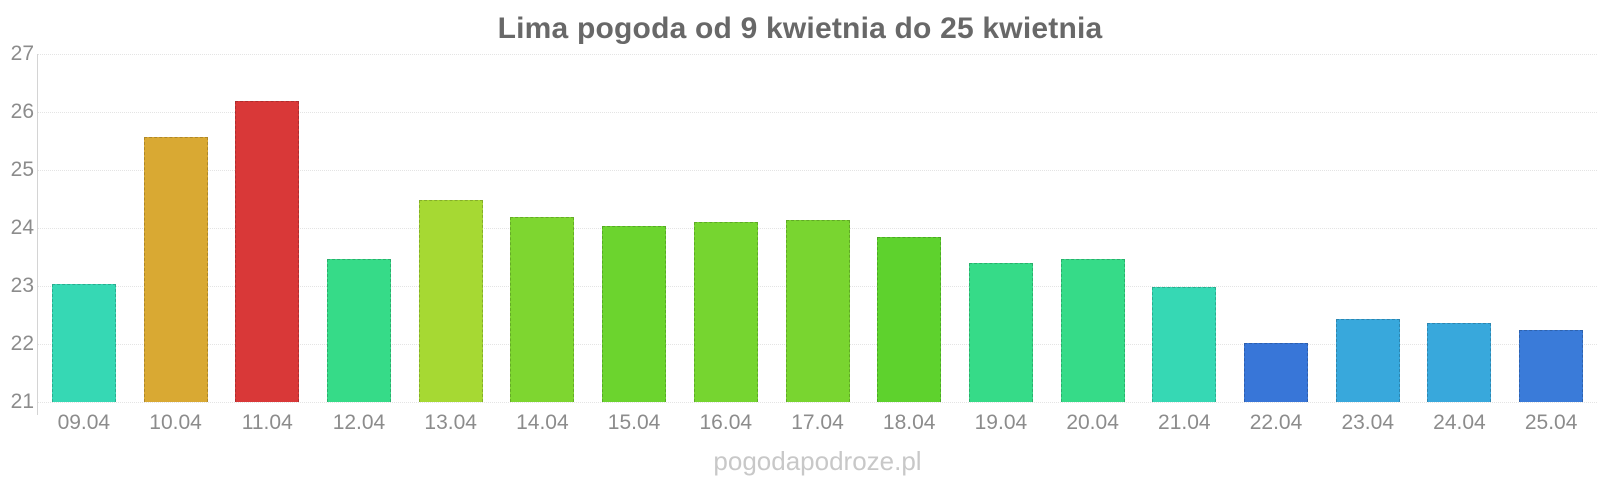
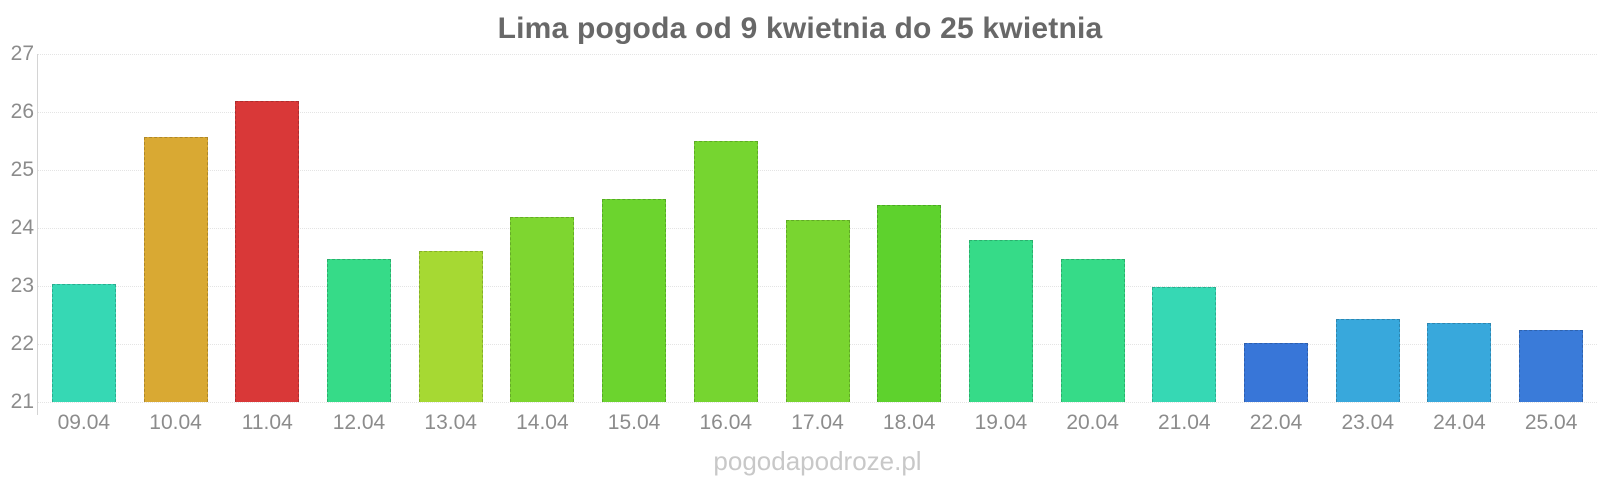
13.04: 24.5 -> 23.6
15.04: 24.0 -> 24.5
16.04: 24.1 -> 25.5
18.04: 23.8 -> 24.4
19.04: 23.4 -> 23.8
